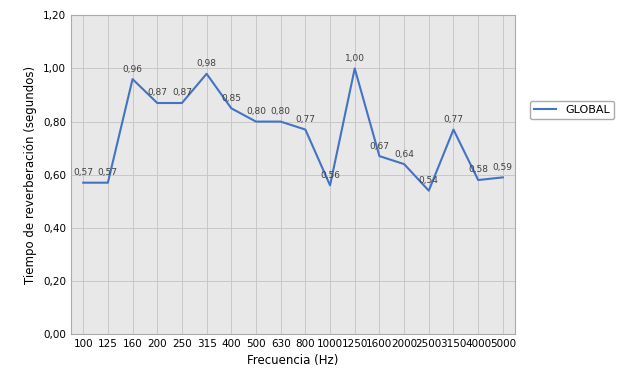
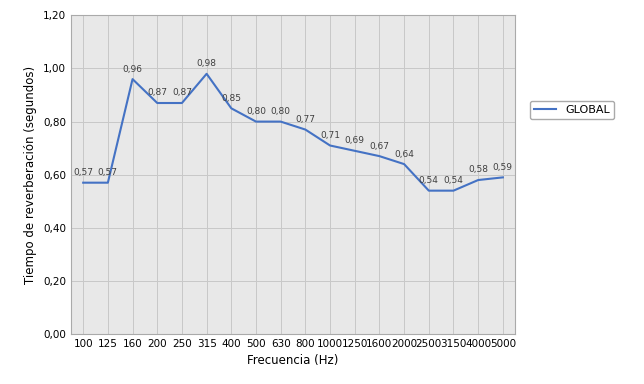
1000: 0,56 -> 0,71
1250: 1,00 -> 0,69
3150: 0,77 -> 0,54
